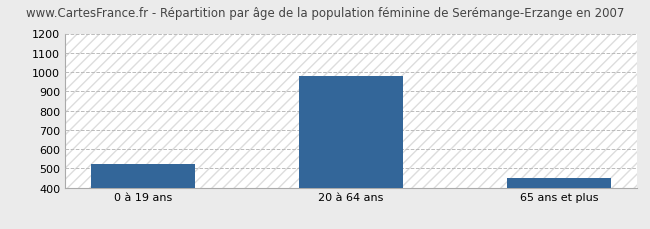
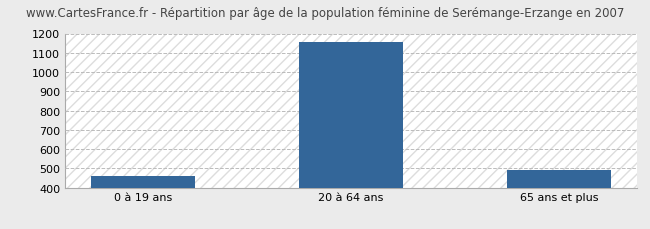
0 à 19 ans: 520 -> 460
20 à 64 ans: 980 -> 1160
65 ans et plus: 450 -> 490
